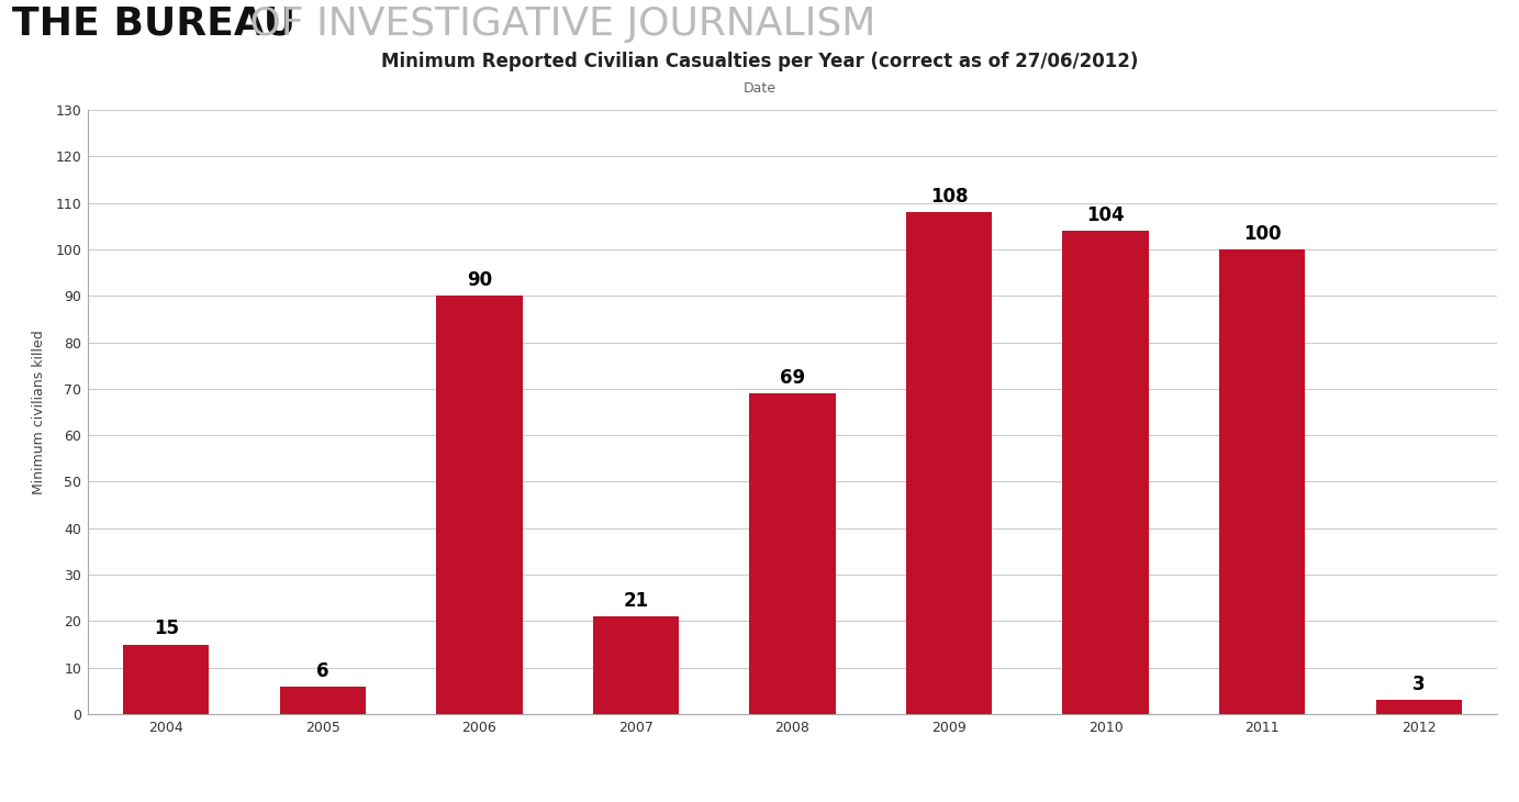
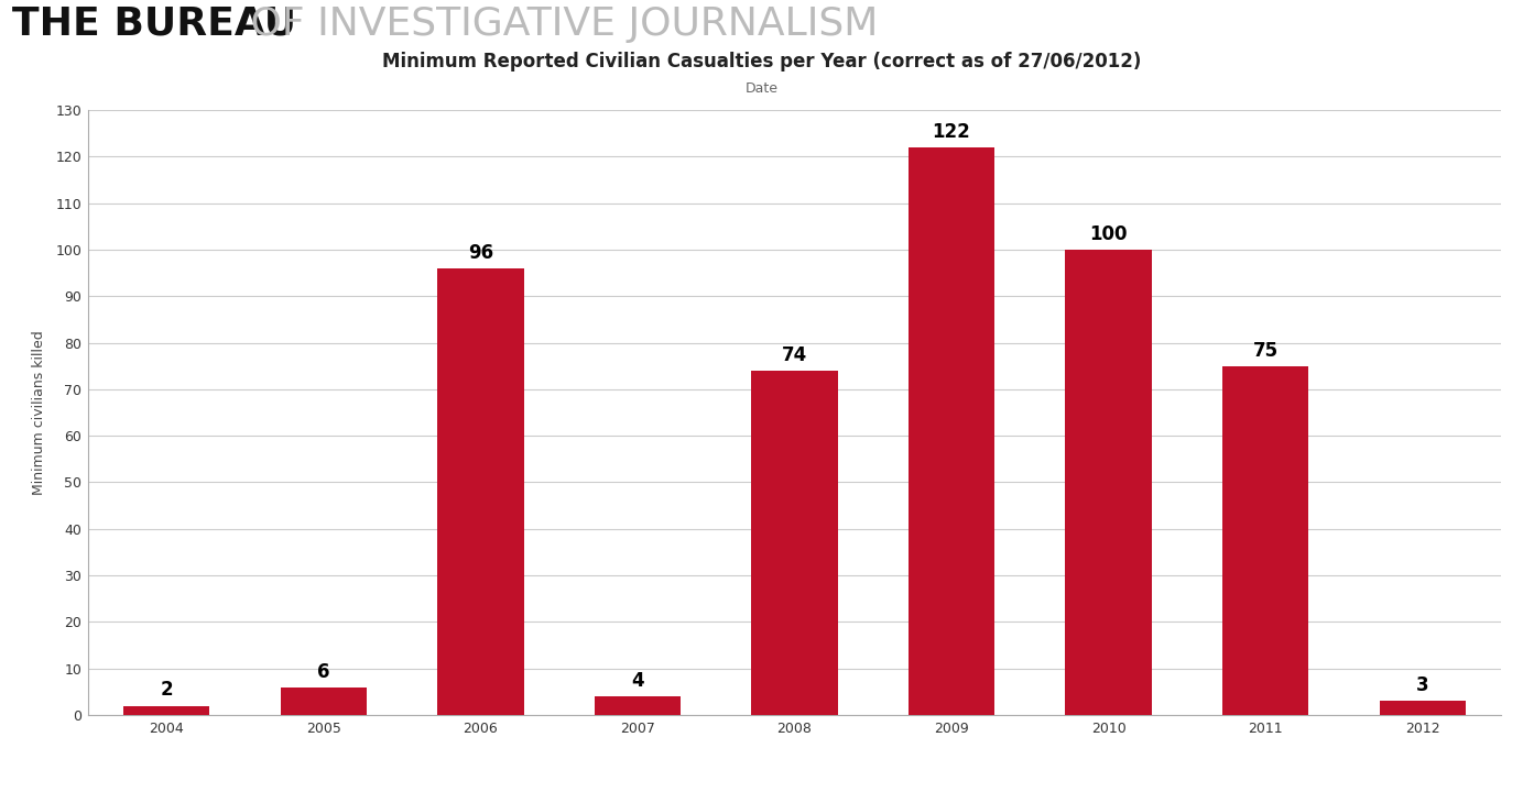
2004: 15 -> 2
2006: 90 -> 96
2007: 21 -> 4
2008: 69 -> 74
2009: 108 -> 122
2010: 104 -> 100
2011: 100 -> 75
